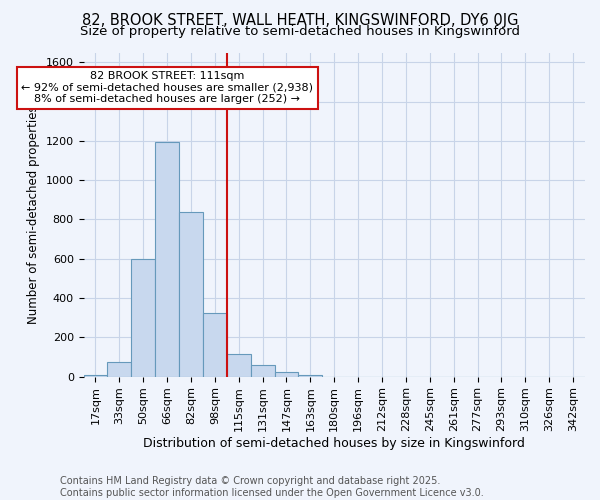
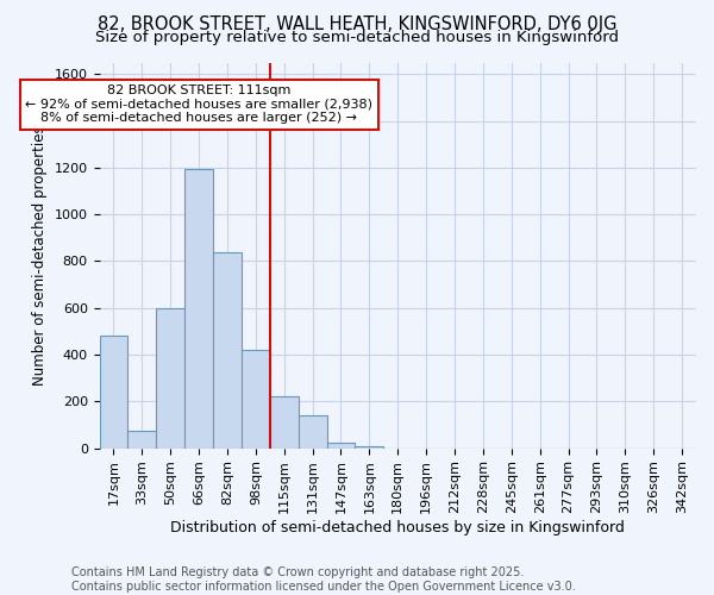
17sqm: 10 -> 480
98sqm: 320 -> 420
115sqm: 120 -> 220
131sqm: 60 -> 140
